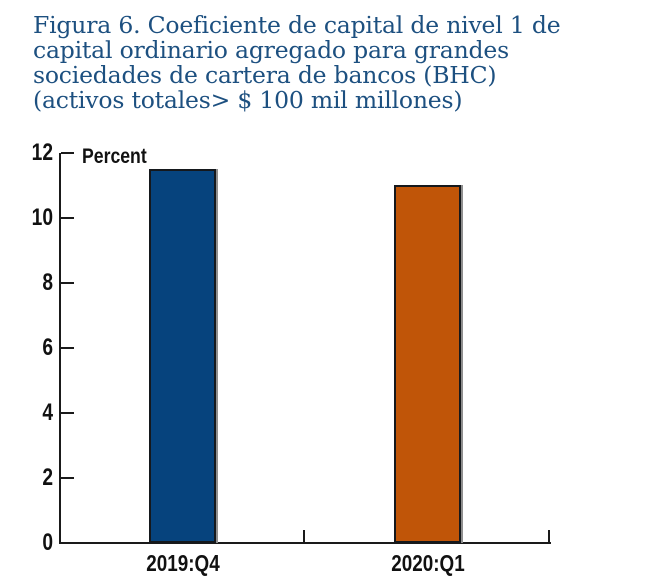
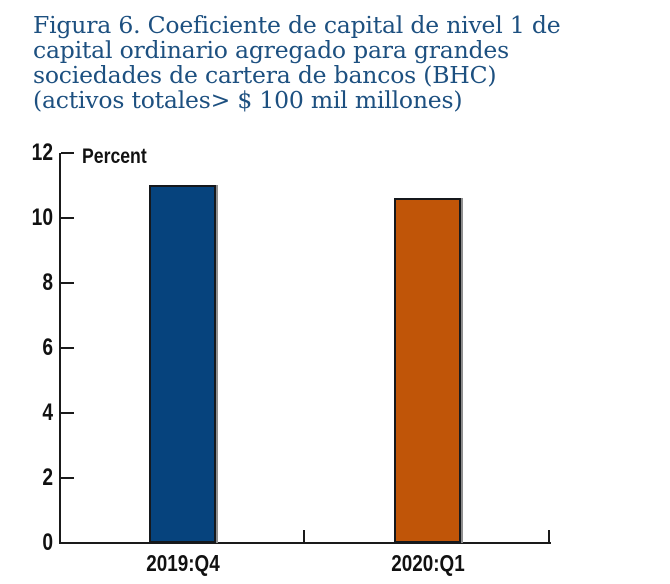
2019:Q4: 11.5 -> 11.0
2020:Q1: 11.0 -> 10.6
